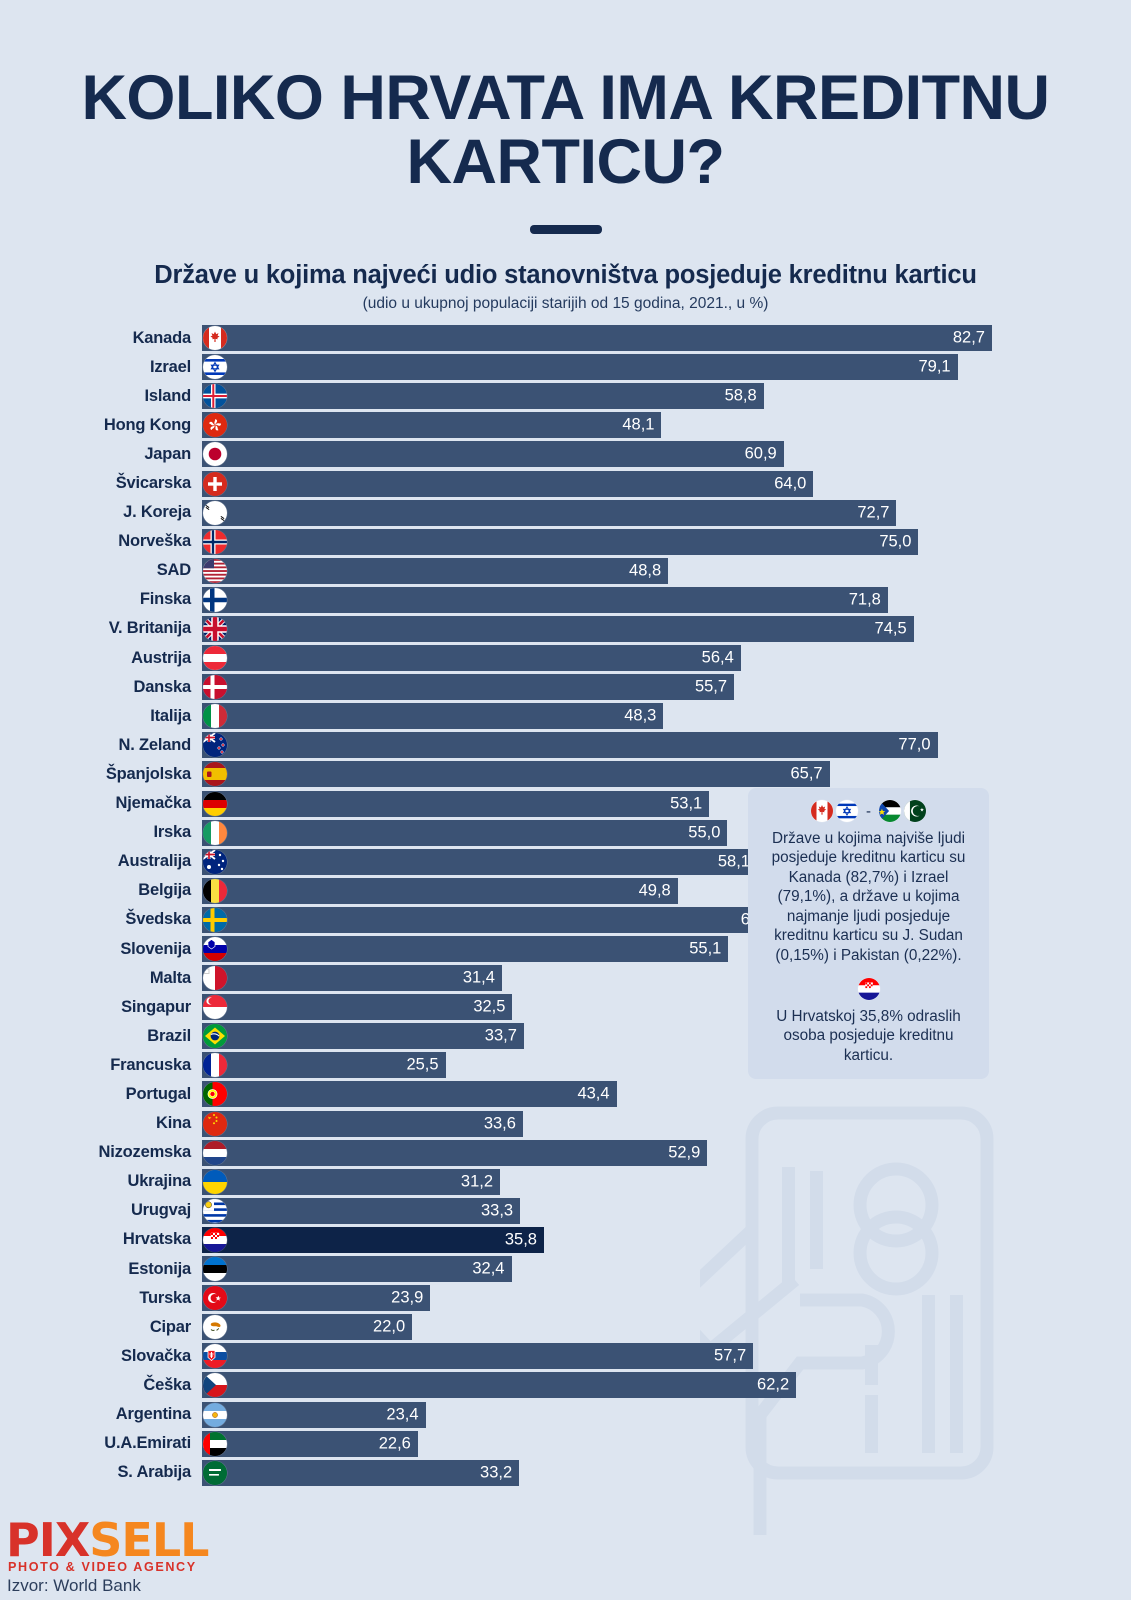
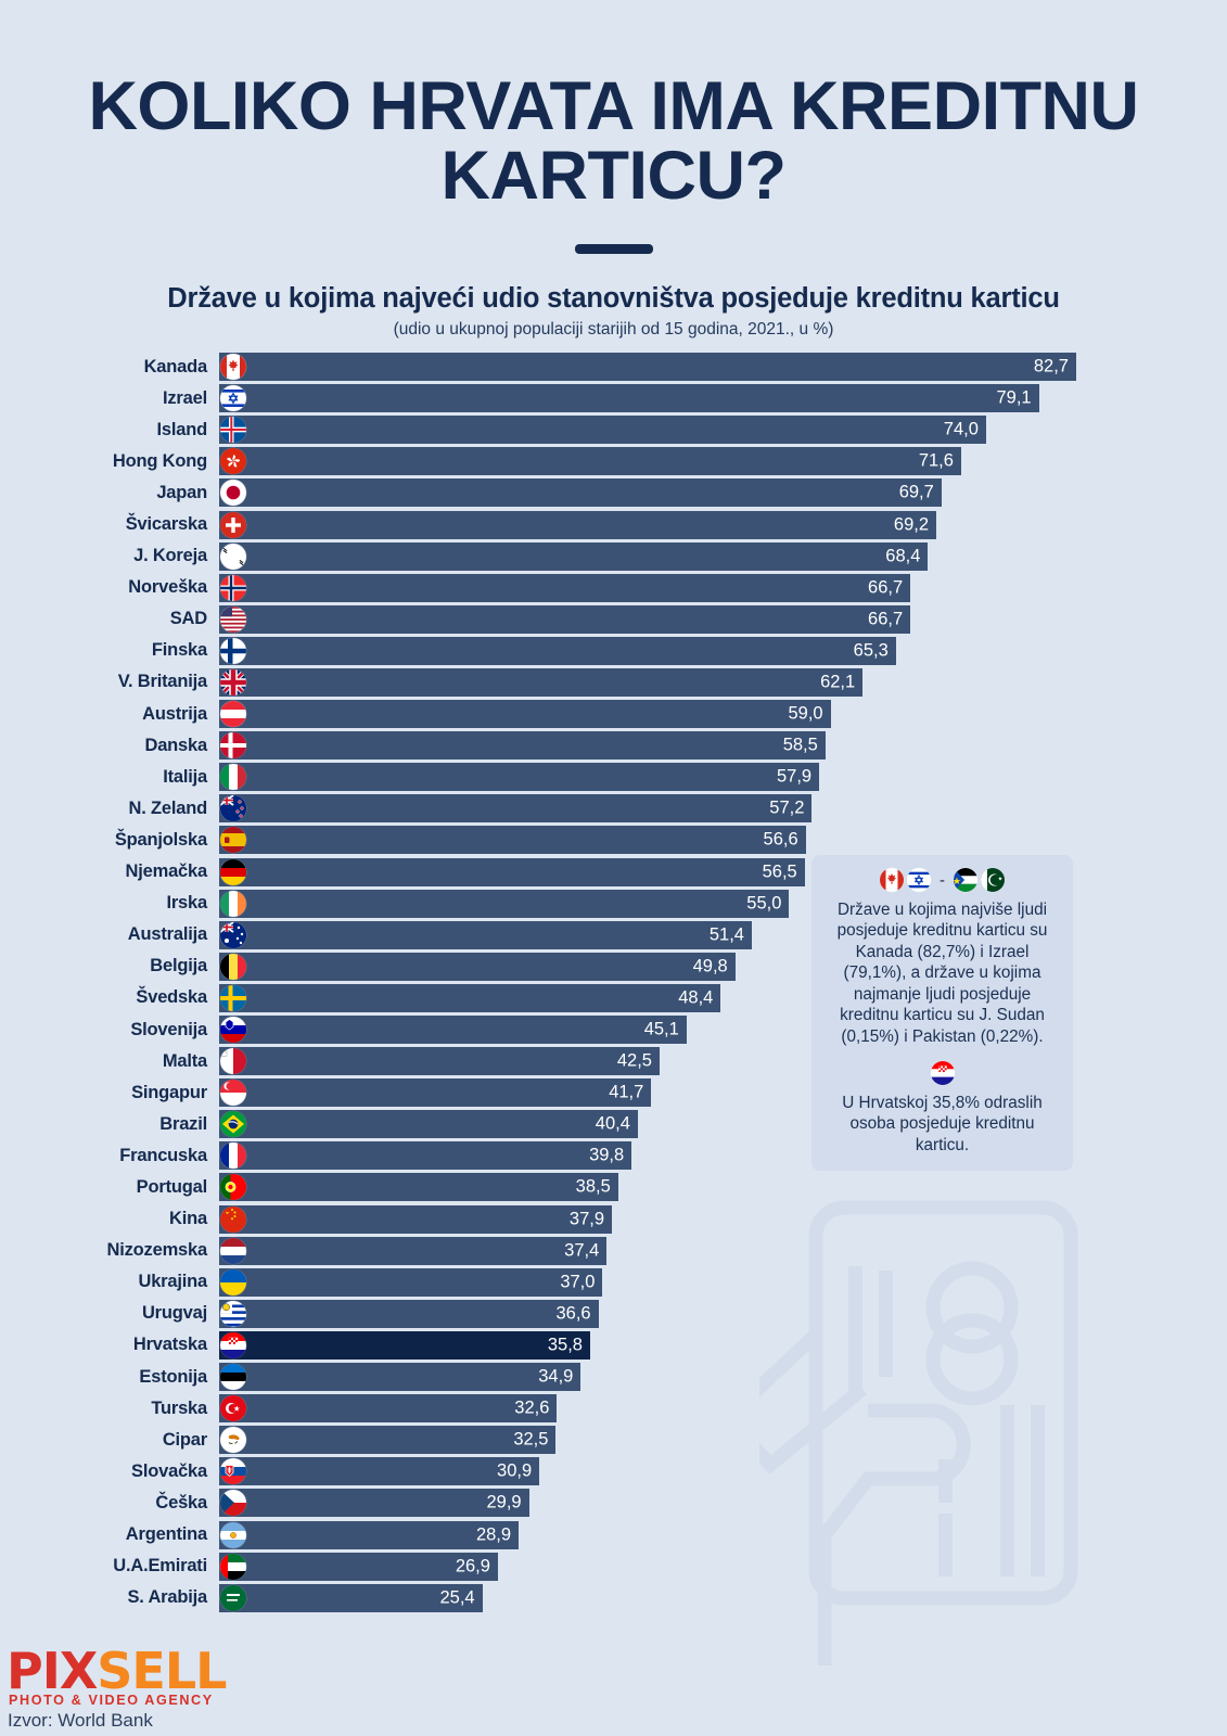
Island: 58,8 -> 74,0
Hong Kong: 48,1 -> 71,6
Japan: 60,9 -> 69,7
Švicarska: 64,0 -> 69,2
J. Koreja: 72,7 -> 68,4
Norveška: 75,0 -> 66,7
SAD: 48,8 -> 66,7
Finska: 71,8 -> 65,3
V. Britanija: 74,5 -> 62,1
Austrija: 56,4 -> 59,0
Danska: 55,7 -> 58,5
Italija: 48,3 -> 57,9
N. Zeland: 77,0 -> 57,2
Španjolska: 65,7 -> 56,6
Njemačka: 53,1 -> 56,5
Australija: 58,1 -> 51,4
Švedska: 60,5 -> 48,4
Slovenija: 55,1 -> 45,1
Malta: 31,4 -> 42,5
Singapur: 32,5 -> 41,7
Brazil: 33,7 -> 40,4
Francuska: 25,5 -> 39,8
Portugal: 43,4 -> 38,5
Kina: 33,6 -> 37,9
Nizozemska: 52,9 -> 37,4
Ukrajina: 31,2 -> 37,0
Urugvaj: 33,3 -> 36,6
Estonija: 32,4 -> 34,9
Turska: 23,9 -> 32,6
Cipar: 22,0 -> 32,5
Slovačka: 57,7 -> 30,9
Češka: 62,2 -> 29,9
Argentina: 23,4 -> 28,9
U.A.Emirati: 22,6 -> 26,9
S. Arabija: 33,2 -> 25,4
